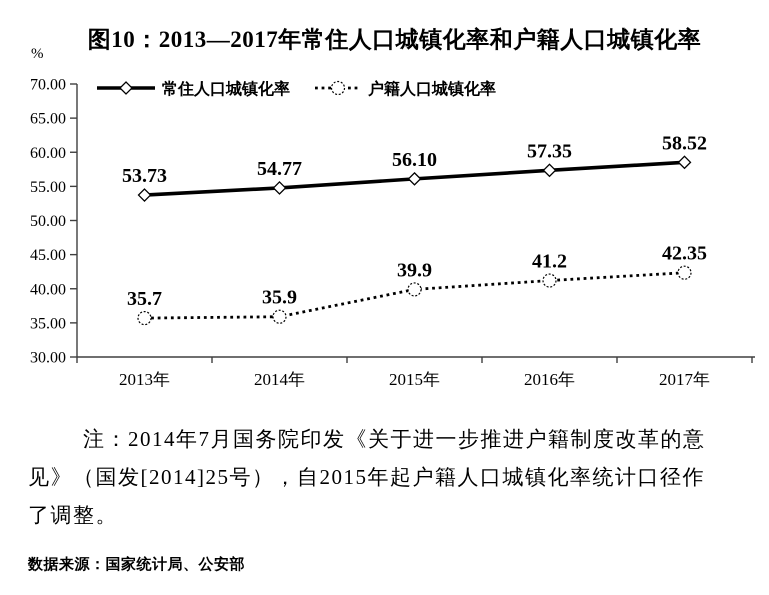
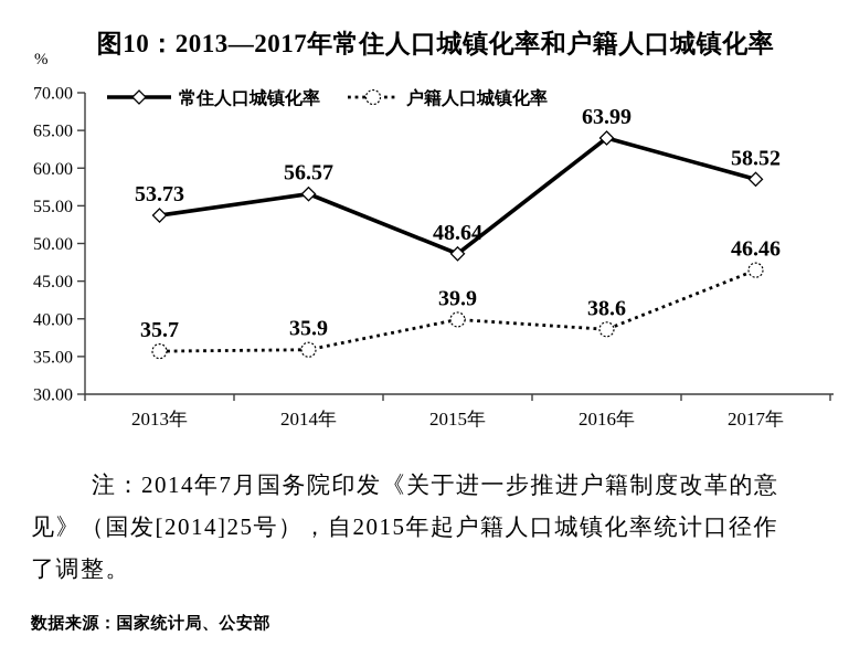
常住人口城镇化率/2014年: 54.77 -> 56.57
常住人口城镇化率/2015年: 56.10 -> 48.64
常住人口城镇化率/2016年: 57.35 -> 63.99
户籍人口城镇化率/2016年: 41.2 -> 38.6
户籍人口城镇化率/2017年: 42.35 -> 46.46
